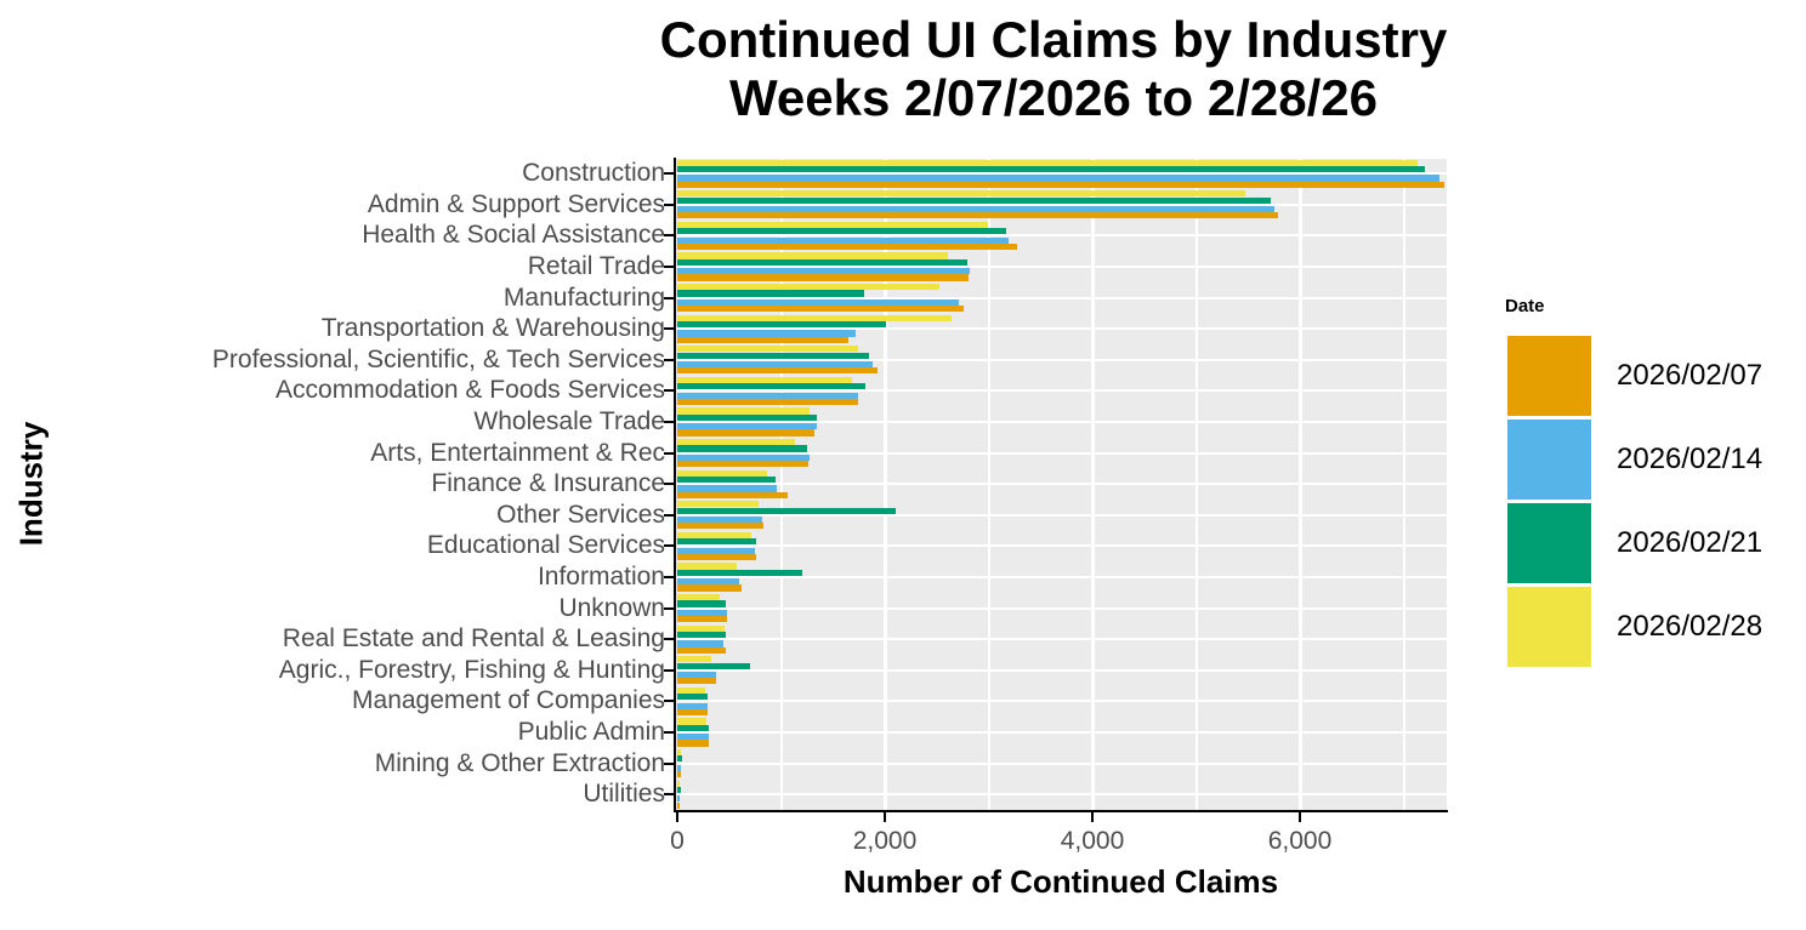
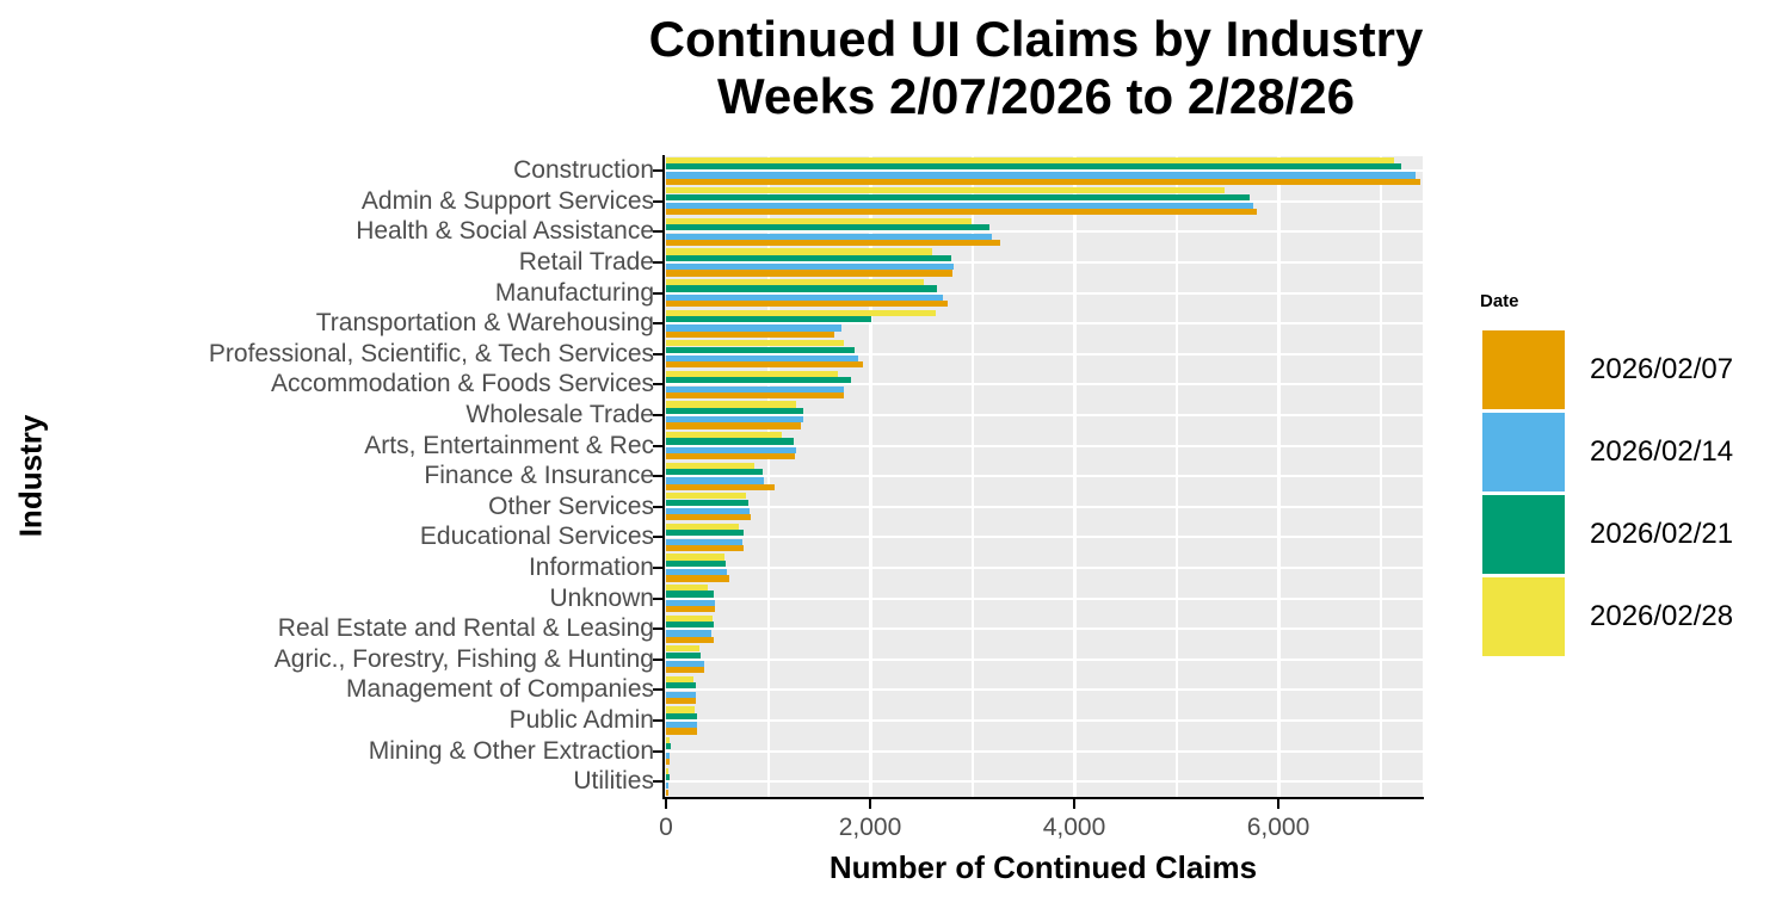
2026/02/21/Manufacturing: 1800 -> 2600
2026/02/21/Other Services: 2100 -> 800
2026/02/21/Information: 1200 -> 600
2026/02/21/Agric., Forestry, Fishing & Hunting: 700 -> 300
